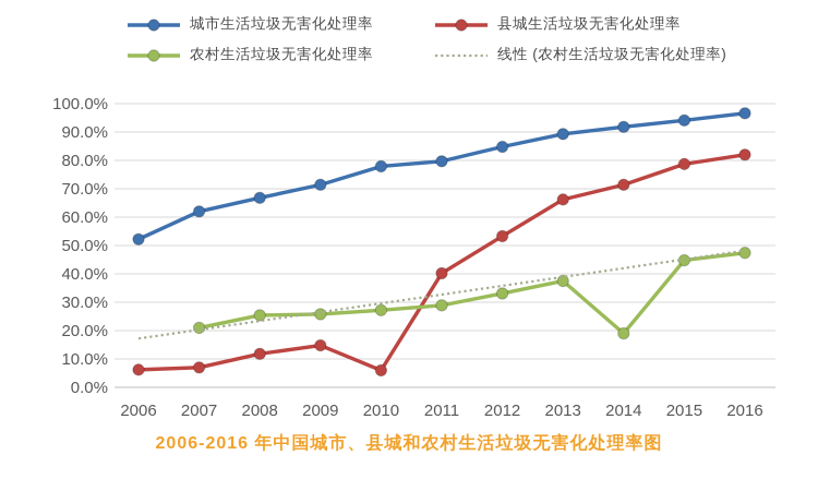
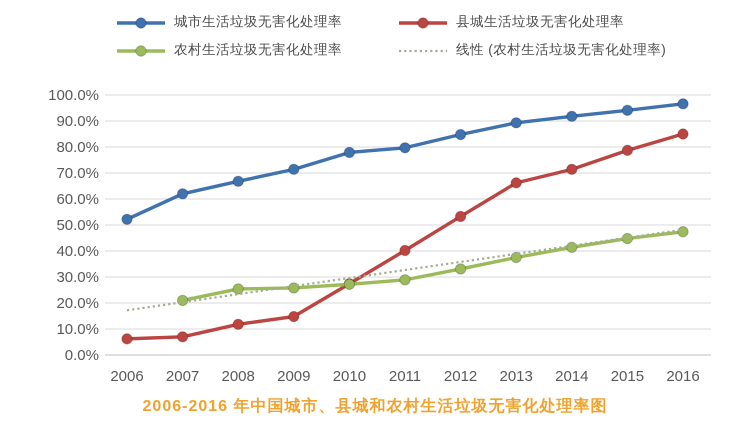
县城生活垃圾无害化处理率/2010: 6% -> 27%
农村生活垃圾无害化处理率/2014: 19% -> 41%
县城生活垃圾无害化处理率/2016: 82% -> 85%
